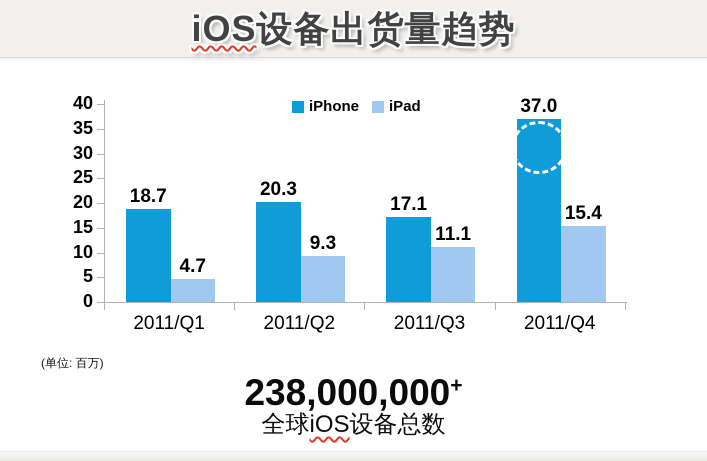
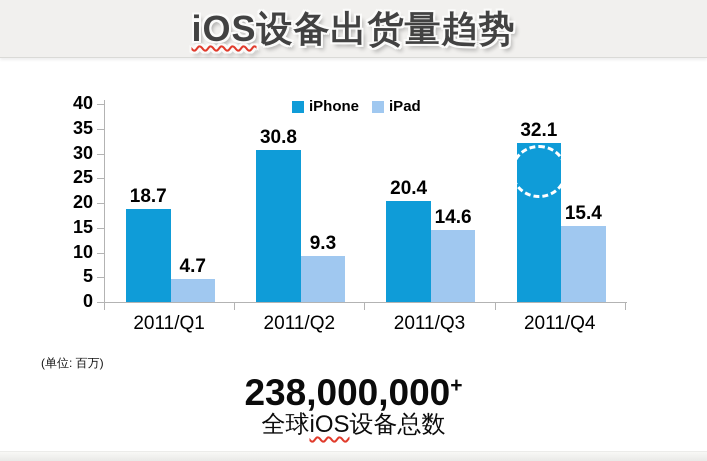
iPhone/2011/Q2: 20.3 -> 30.8
iPhone/2011/Q3: 17.1 -> 20.4
iPad/2011/Q3: 11.1 -> 14.6
iPhone/2011/Q4: 37.0 -> 32.1
